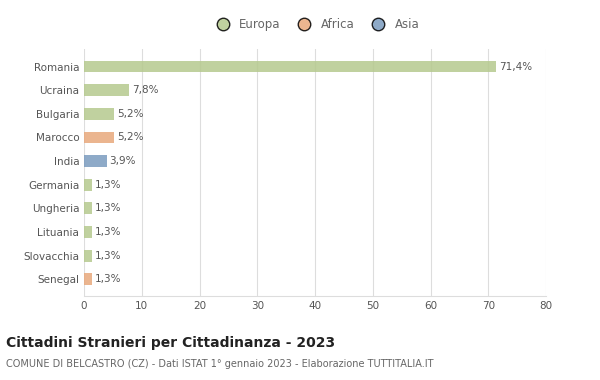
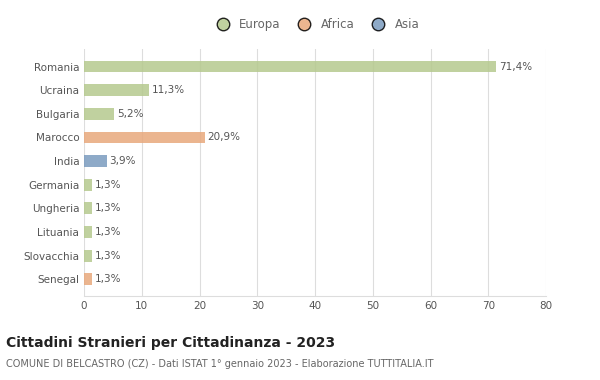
Ucraina: 7,8% -> 11,3%
Marocco: 5,2% -> 20,9%
